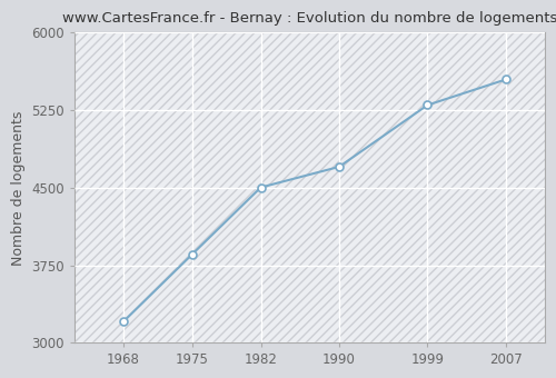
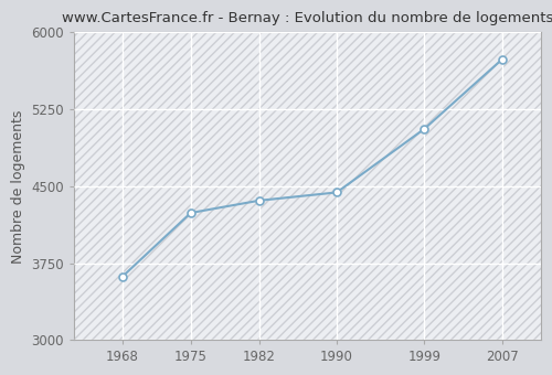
1968: 3200 -> 3620
1975: 3860 -> 4240
1982: 4500 -> 4360
1990: 4700 -> 4440
1999: 5300 -> 5060
2007: 5550 -> 5740
